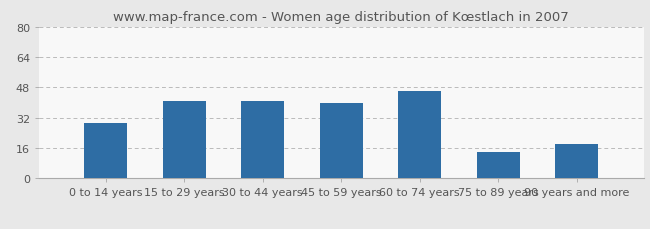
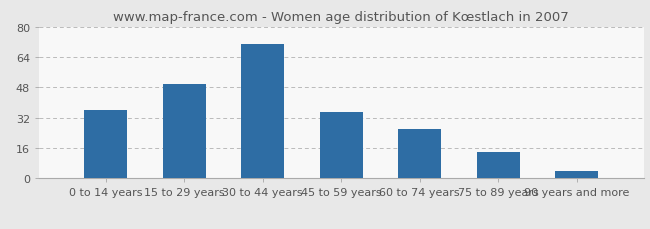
0 to 14 years: 29 -> 36
15 to 29 years: 41 -> 50
30 to 44 years: 41 -> 71
45 to 59 years: 40 -> 35
60 to 74 years: 46 -> 26
90 years and more: 18 -> 4
